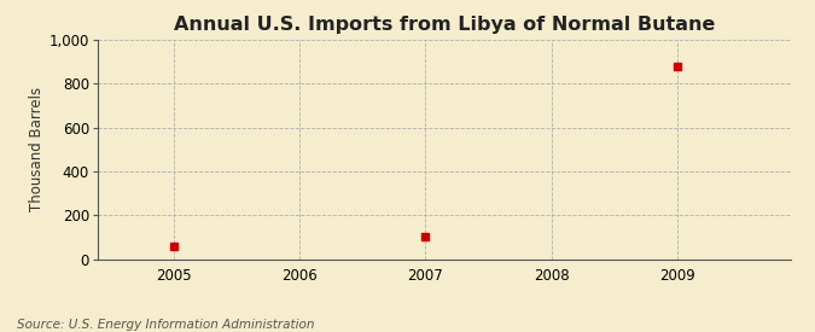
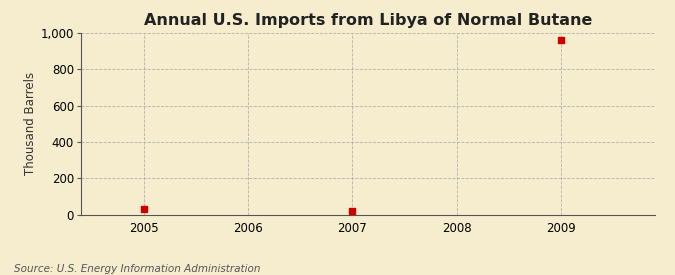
2005: 60 -> 30
2007: 100 -> 20
2009: 880 -> 960
